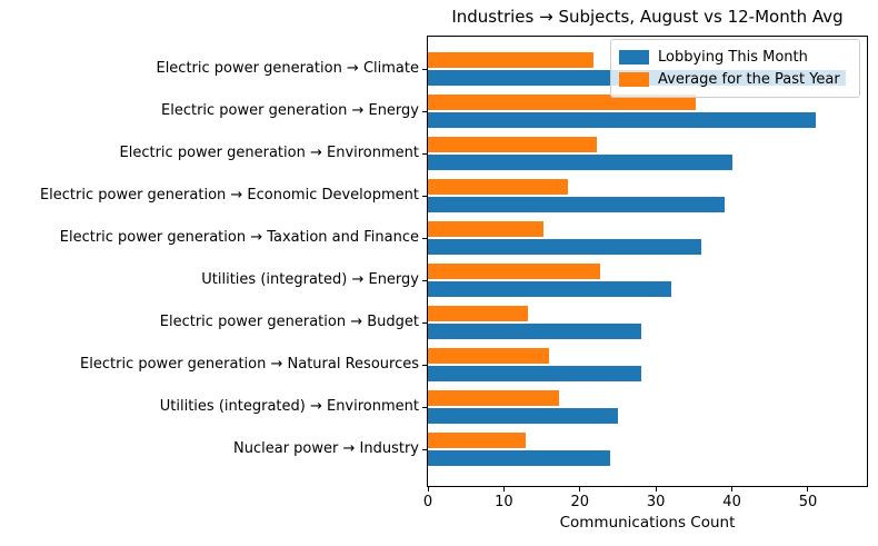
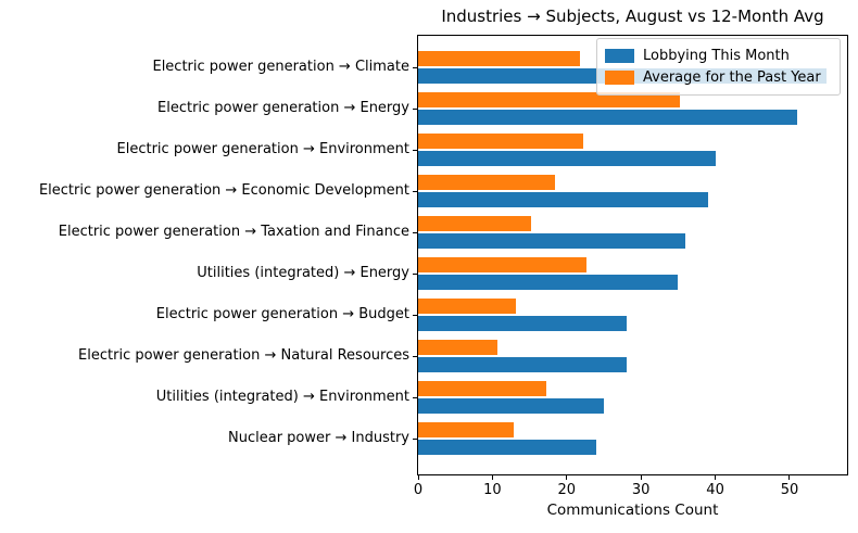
Lobbying This Month/Utilities (integrated) → Energy: 32 -> 35
Average for the Past Year/Electric power generation → Natural Resources: 16 -> 11
